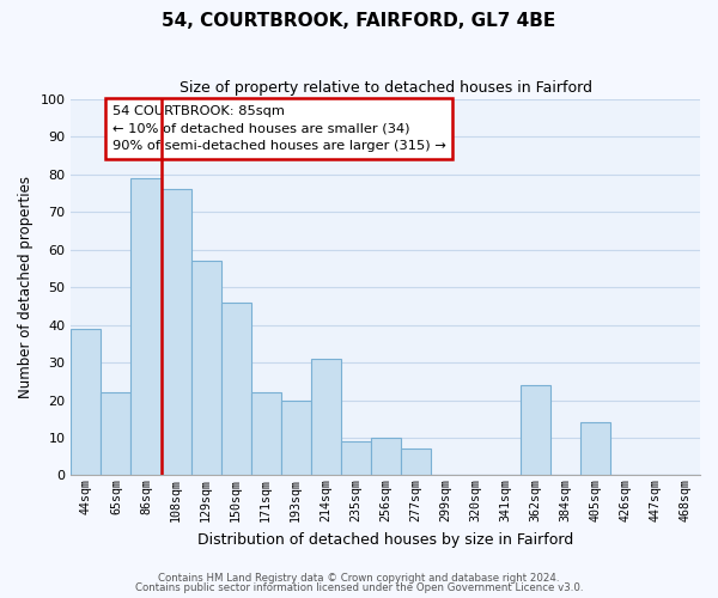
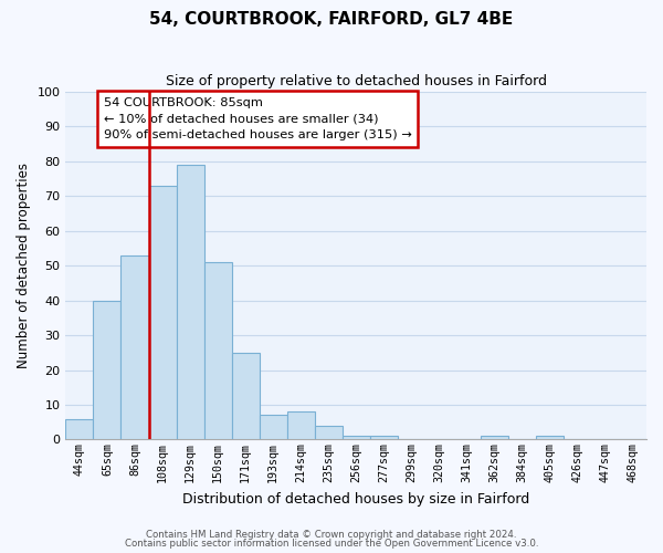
44sqm: 39 -> 6
65sqm: 22 -> 40
86sqm: 79 -> 53
108sqm: 76 -> 73
129sqm: 57 -> 79
150sqm: 46 -> 51
171sqm: 22 -> 25
193sqm: 20 -> 7
214sqm: 31 -> 8
235sqm: 9 -> 4
256sqm: 10 -> 1
277sqm: 7 -> 1
362sqm: 24 -> 1
405sqm: 14 -> 1
